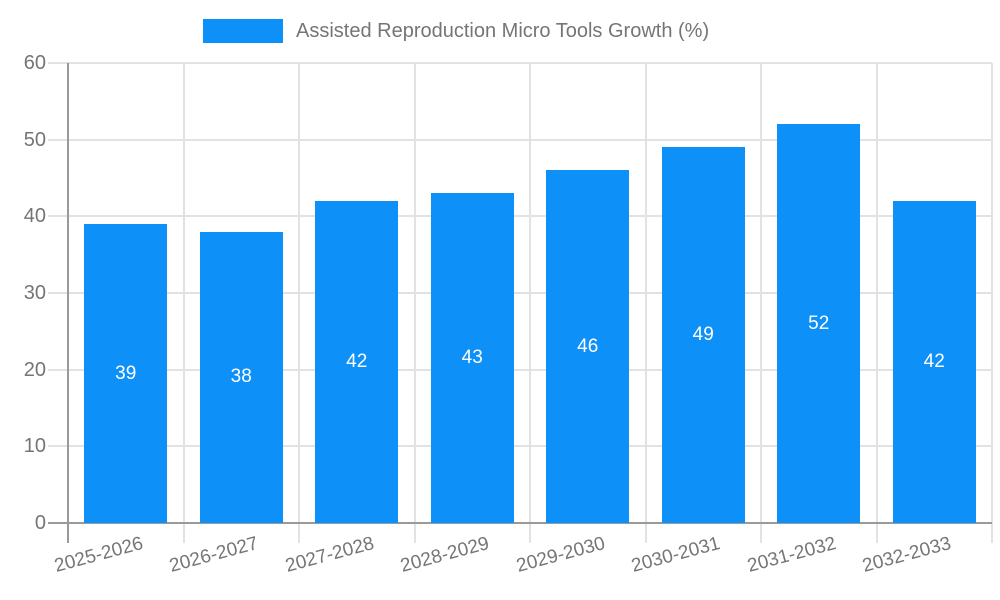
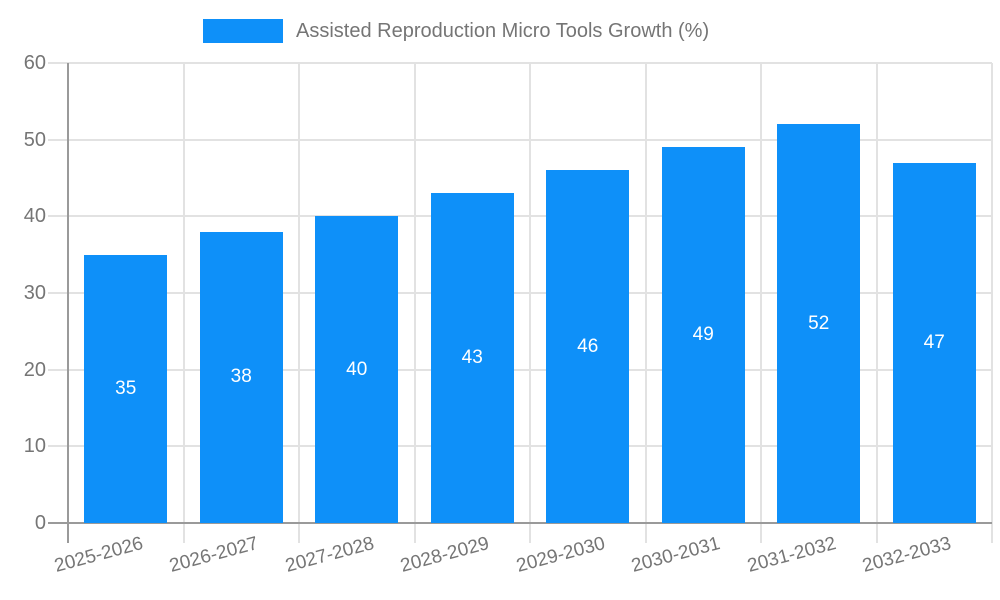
2025-2026: 39 -> 35
2027-2028: 42 -> 40
2032-2033: 42 -> 47
